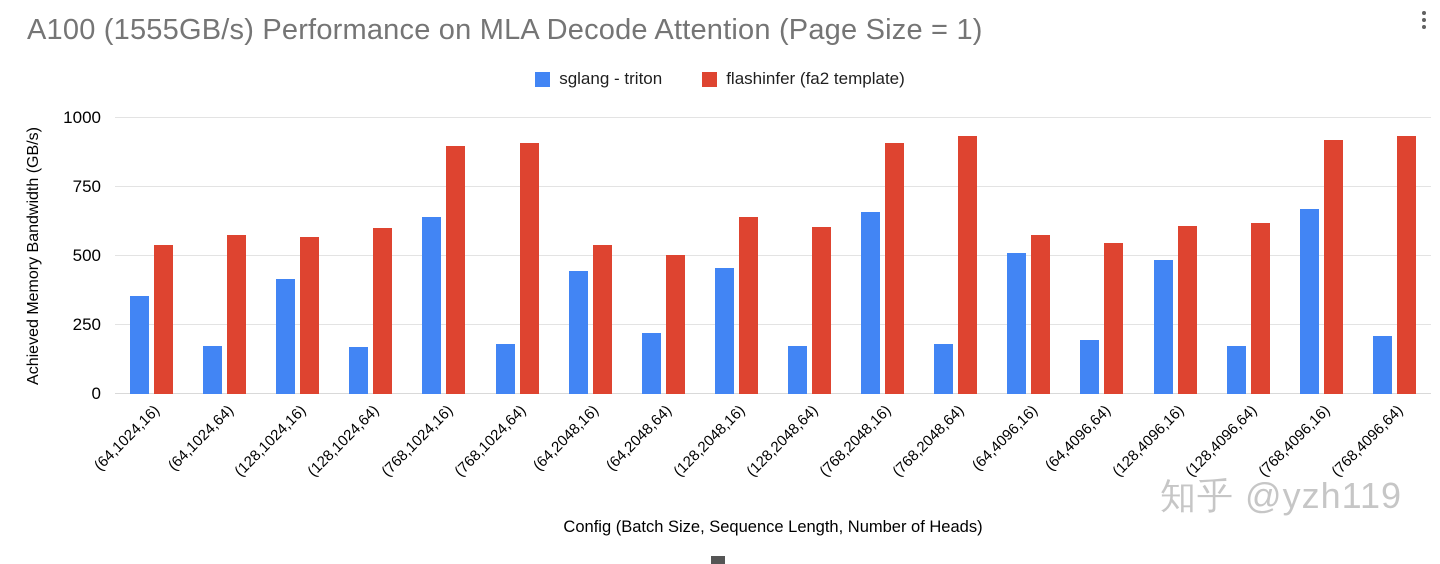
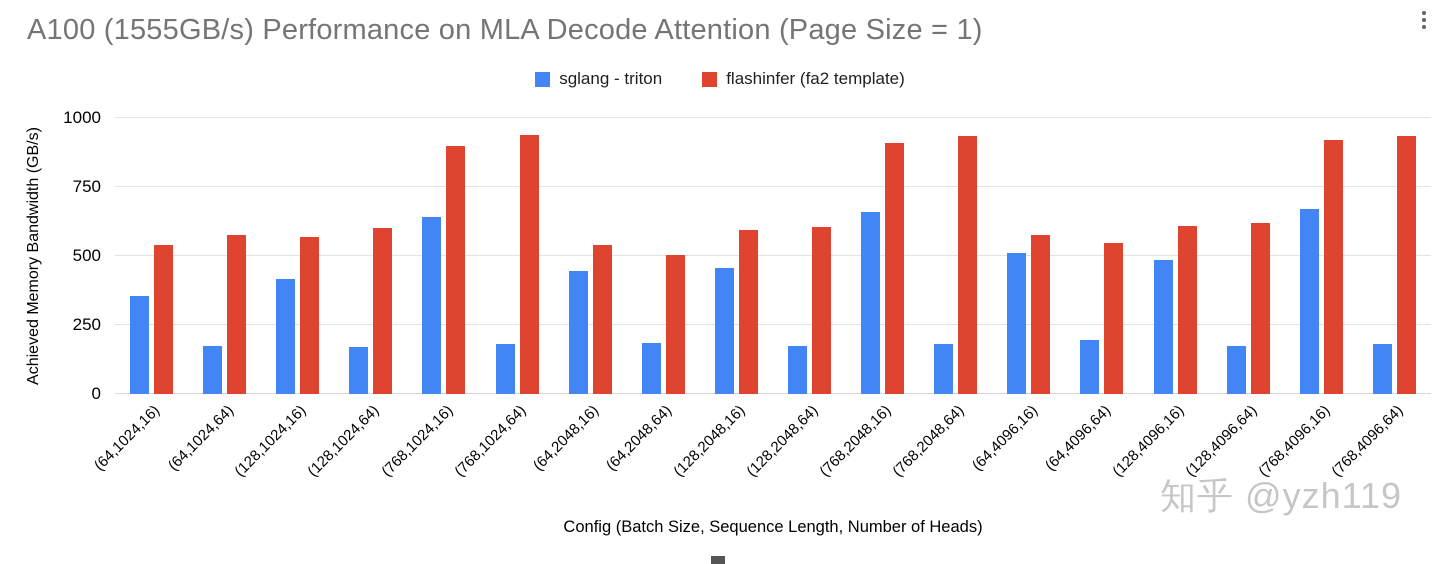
flashinfer (fa2 template)/(768,1024,64): 910 -> 940
sglang - triton/(64,2048,64): 220 -> 180
flashinfer (fa2 template)/(128,2048,16): 640 -> 600
sglang - triton/(768,4096,64): 210 -> 180
